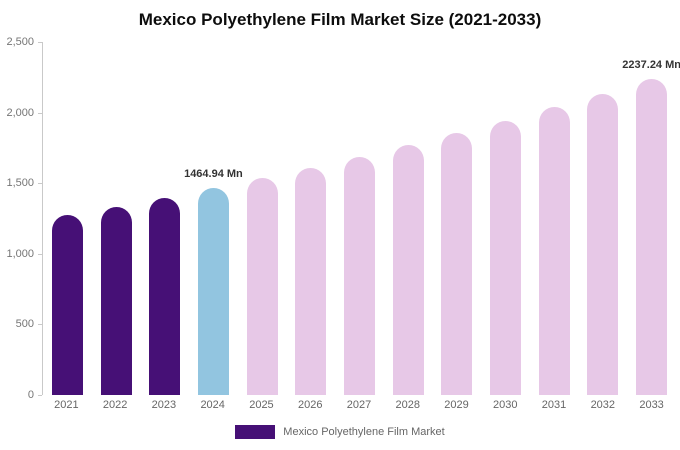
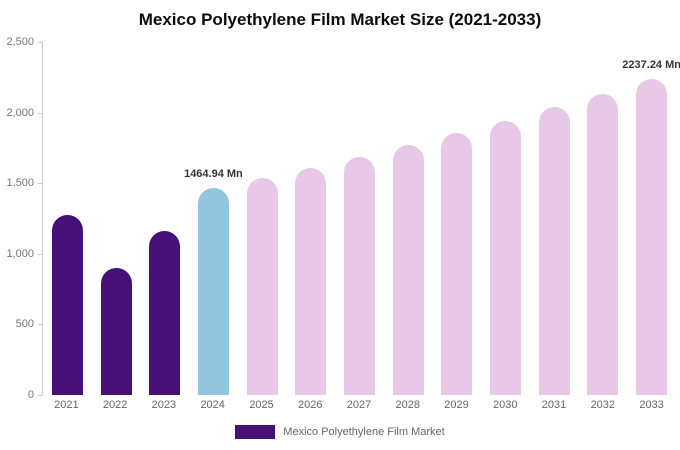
2022: 1330 -> 900
2023: 1400 -> 1160
